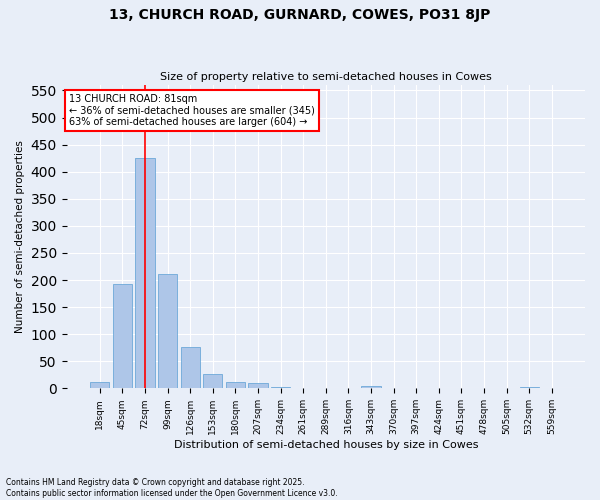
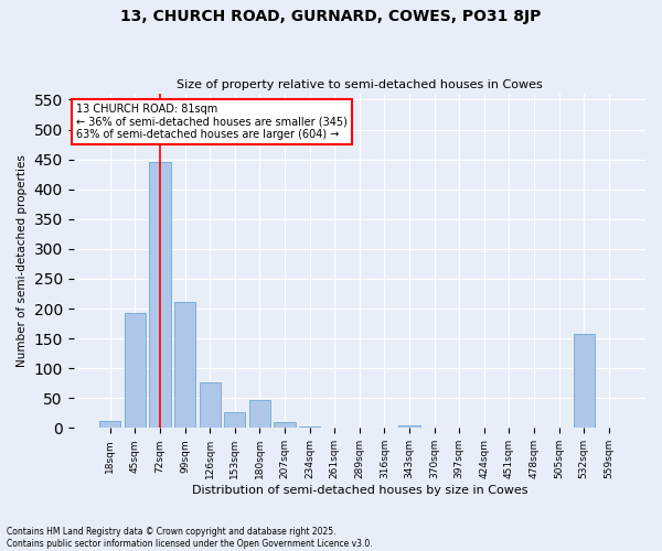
72sqm: 425 -> 446
180sqm: 11 -> 46
532sqm: 3 -> 158
